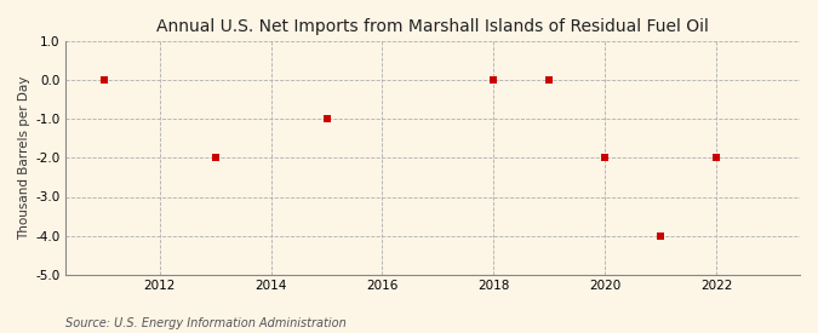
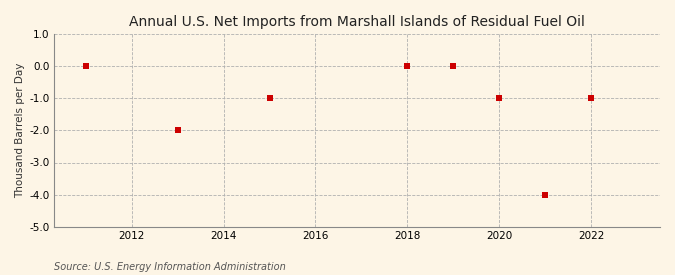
2020: -2 -> -1
2022: -2 -> -1
